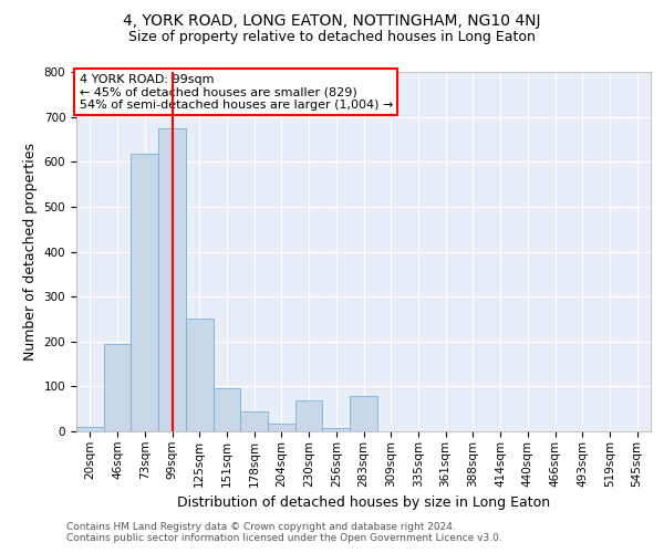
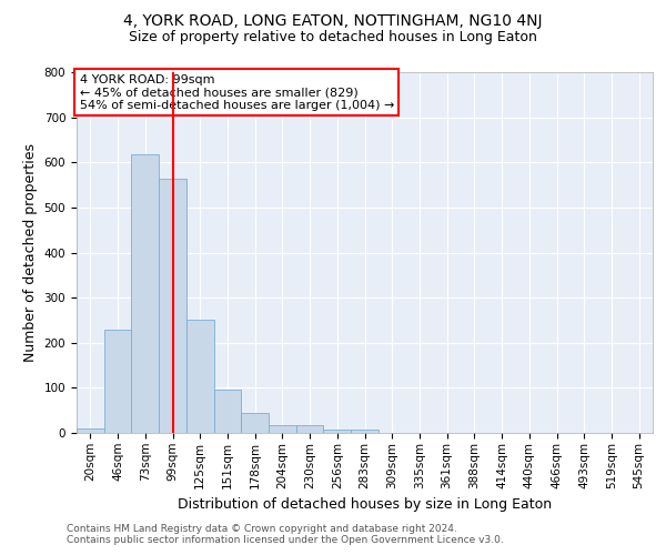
46sqm: 195 -> 228
99sqm: 675 -> 563
230sqm: 70 -> 18
283sqm: 80 -> 8
